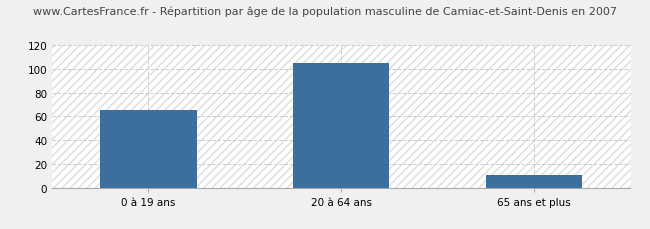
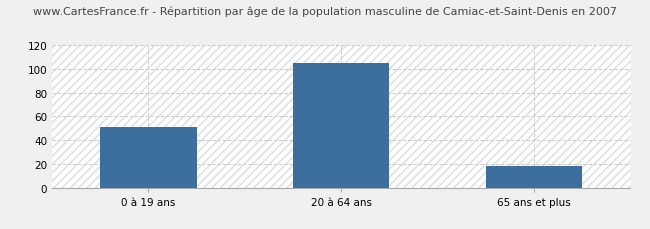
0 à 19 ans: 65 -> 51
65 ans et plus: 11 -> 18
